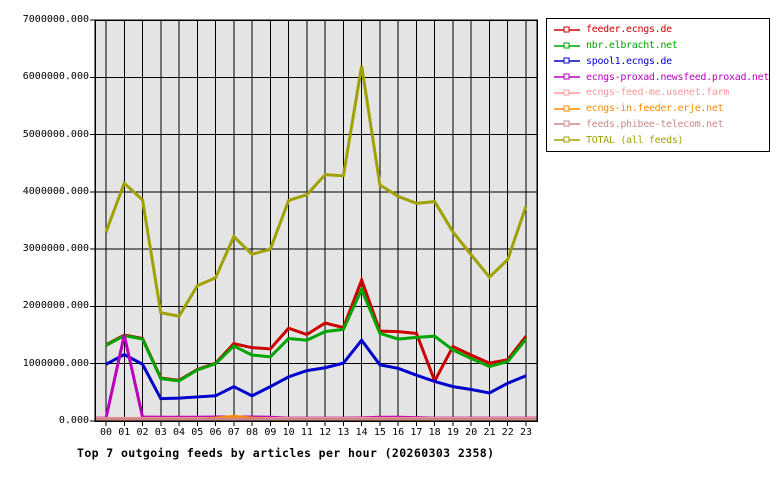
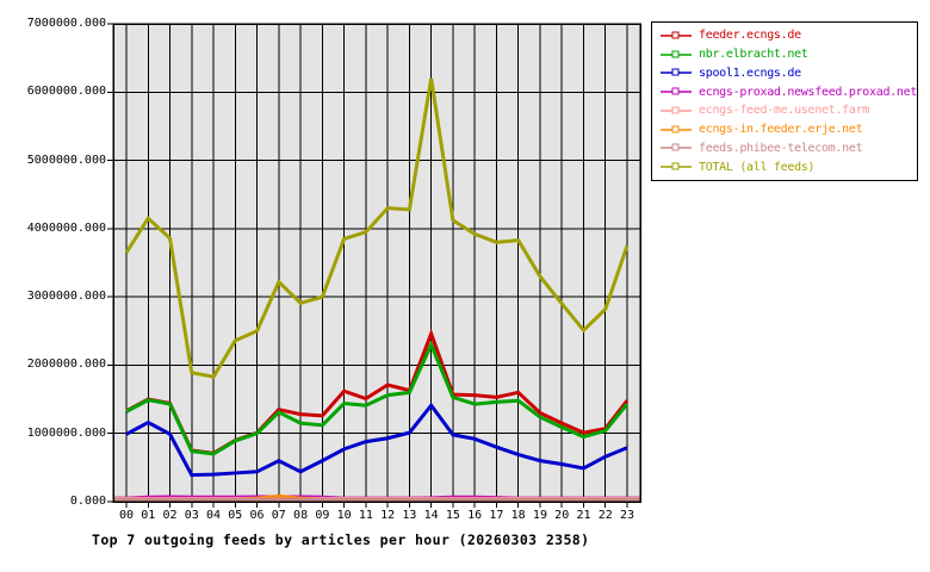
TOTAL (all feeds)/00: 3300000 -> 3600000
ecngs-proxad.newsfeed.proxad.net/01: 1500000 -> 100000
feeder.ecngs.de/18: 700000 -> 1600000
